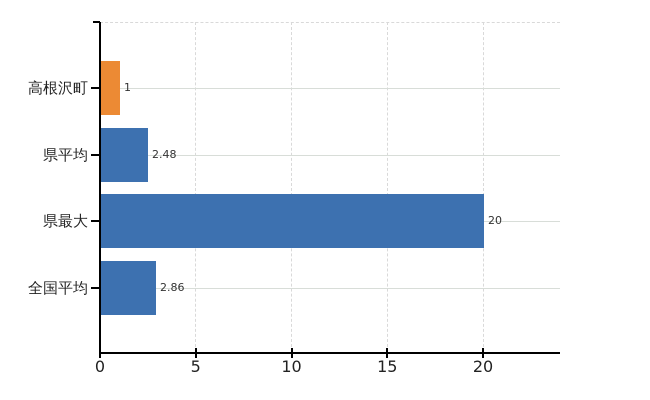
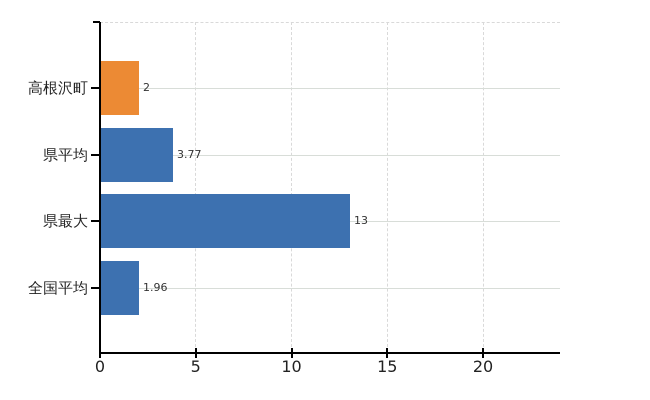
高根沢町: 1 -> 2
県平均: 2.48 -> 3.77
県最大: 20 -> 13
全国平均: 2.86 -> 1.96
